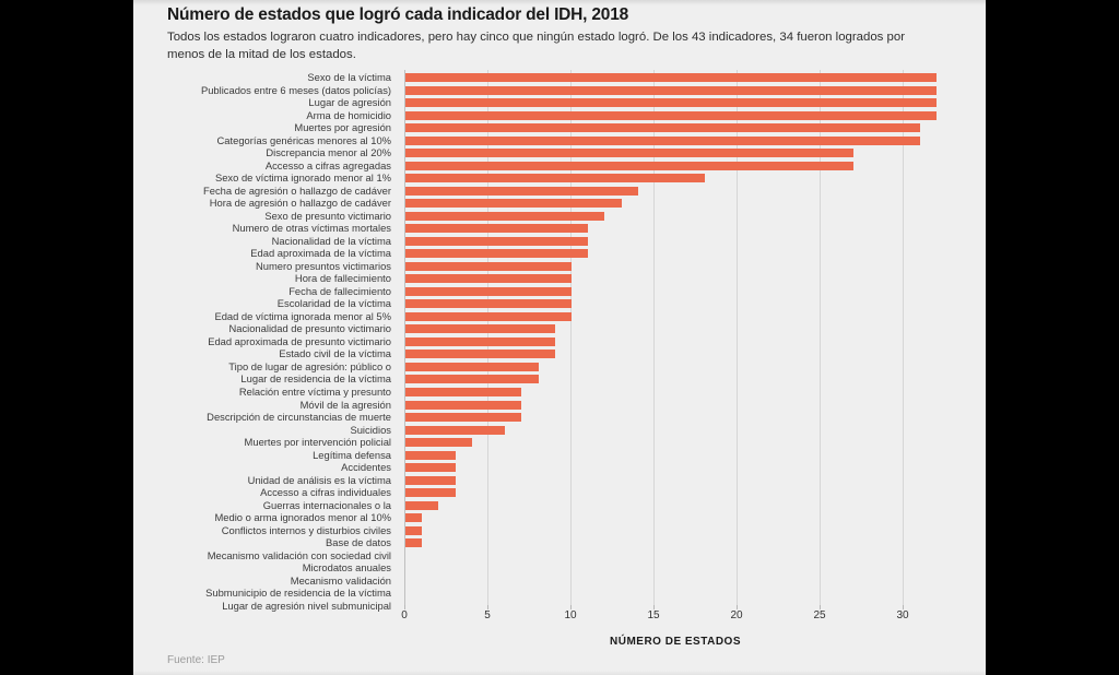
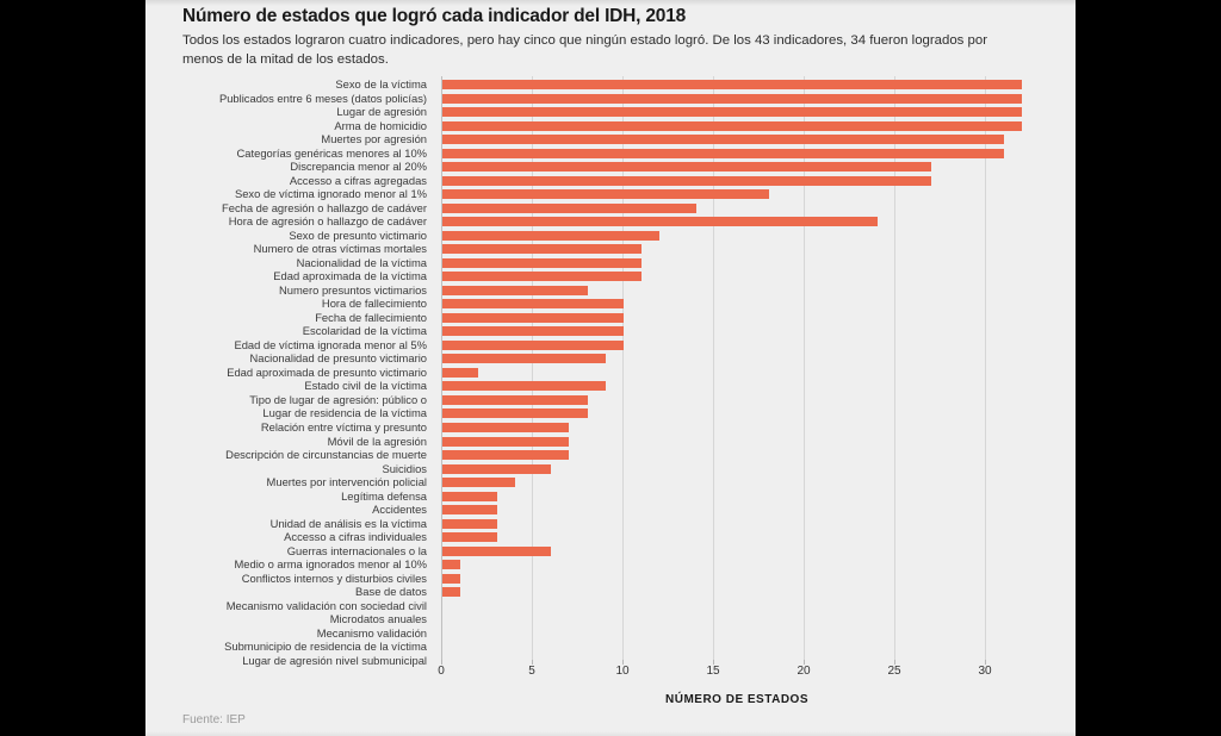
Hora de agresión o hallazgo de cadáver: 13 -> 24
Numero presuntos victimarios: 10 -> 8
Edad aproximada de presunto victimario: 9 -> 2
Guerras internacionales o la: 2 -> 6
